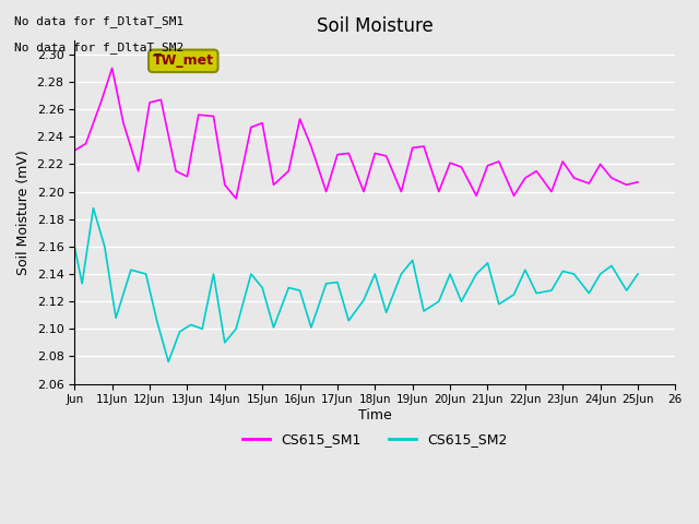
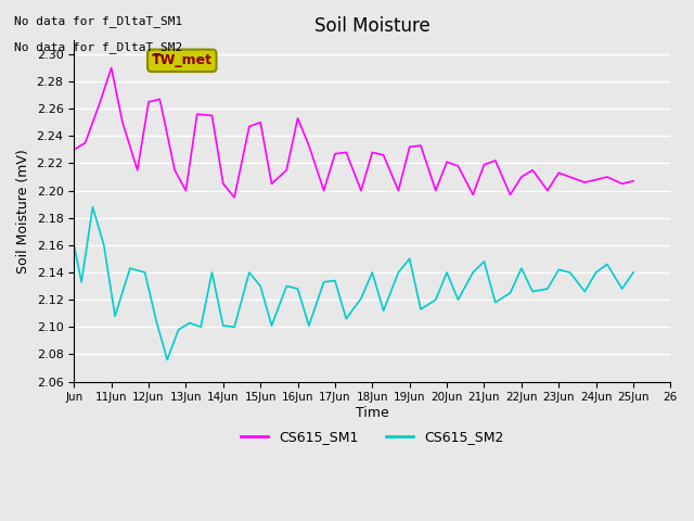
CS615_SM1/13Jun: 2.211 -> 2.200
CS615_SM2/14Jun: 2.090 -> 2.101
CS615_SM1/23Jun: 2.222 -> 2.213
CS615_SM1/24Jun: 2.220 -> 2.208
